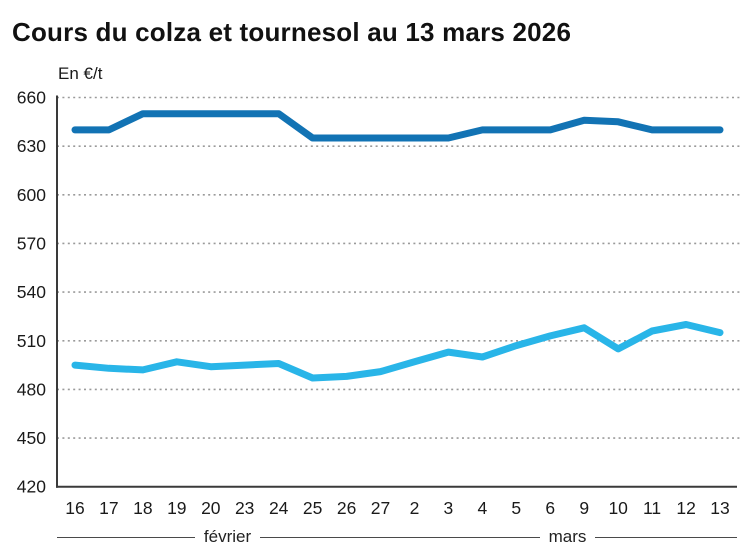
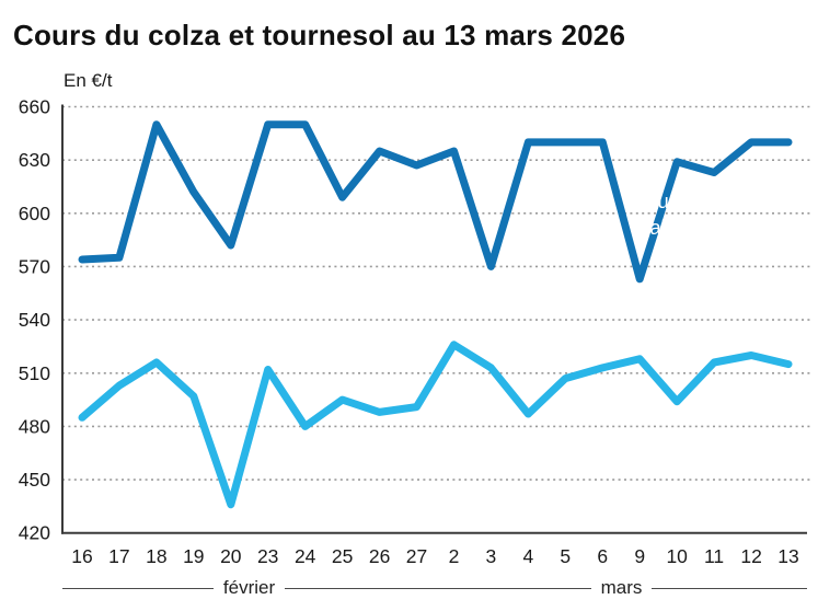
Tournesol Saint-Nazaire/16: 640 -> 574
Colza fob Moselle/16: 495 -> 485
Tournesol Saint-Nazaire/17: 640 -> 575
Colza fob Moselle/17: 493 -> 503
Colza fob Moselle/18: 492 -> 516
Tournesol Saint-Nazaire/19: 650 -> 612
Tournesol Saint-Nazaire/20: 650 -> 582
Colza fob Moselle/20: 494 -> 436
Colza fob Moselle/23: 495 -> 512
Colza fob Moselle/24: 496 -> 480
Tournesol Saint-Nazaire/25: 635 -> 609
Colza fob Moselle/25: 487 -> 495
Tournesol Saint-Nazaire/27: 635 -> 627
Colza fob Moselle/2: 497 -> 526
Tournesol Saint-Nazaire/3: 635 -> 570
Colza fob Moselle/3: 503 -> 513
Colza fob Moselle/4: 500 -> 487
Tournesol Saint-Nazaire/9: 646 -> 563
Tournesol Saint-Nazaire/10: 645 -> 629
Colza fob Moselle/10: 505 -> 494
Tournesol Saint-Nazaire/11: 640 -> 623
